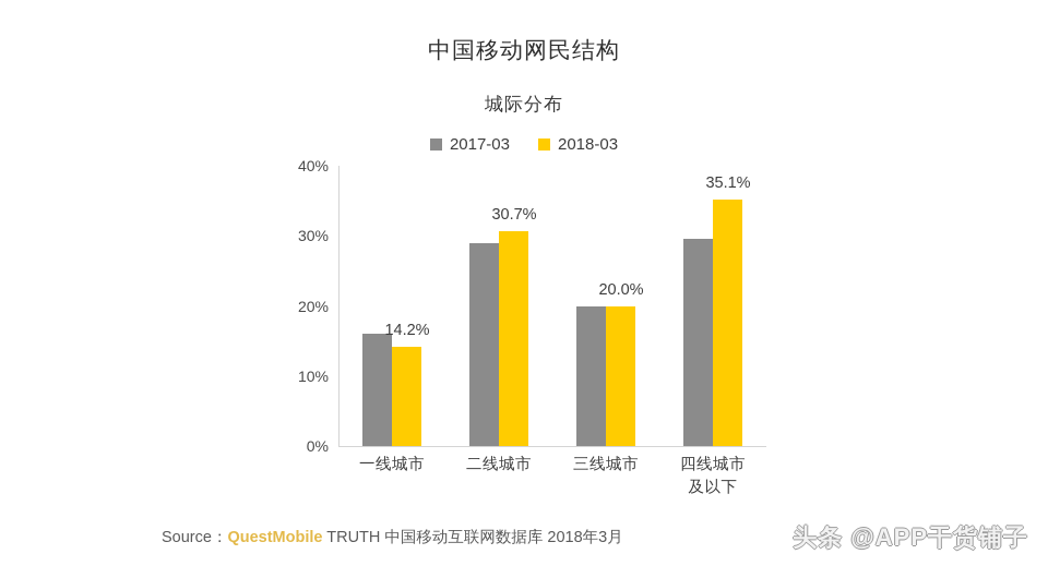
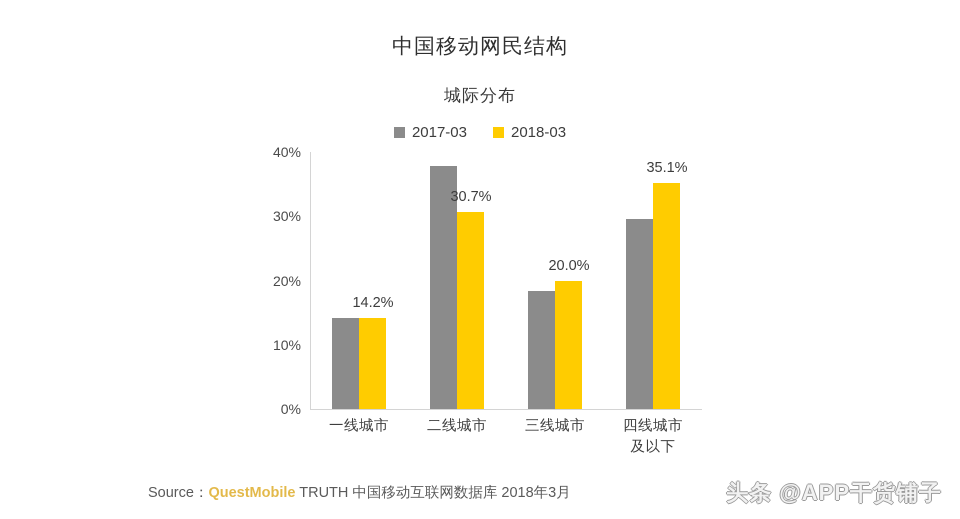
2017-03/一线城市: 16% -> 14%
2017-03/二线城市: 29% -> 38%
2017-03/三线城市: 20% -> 18%
